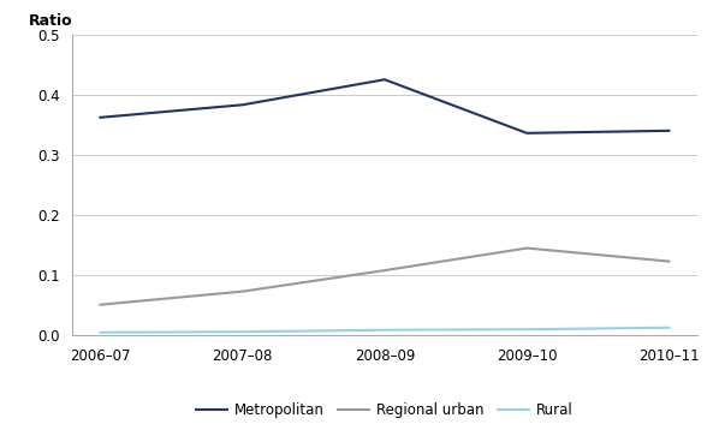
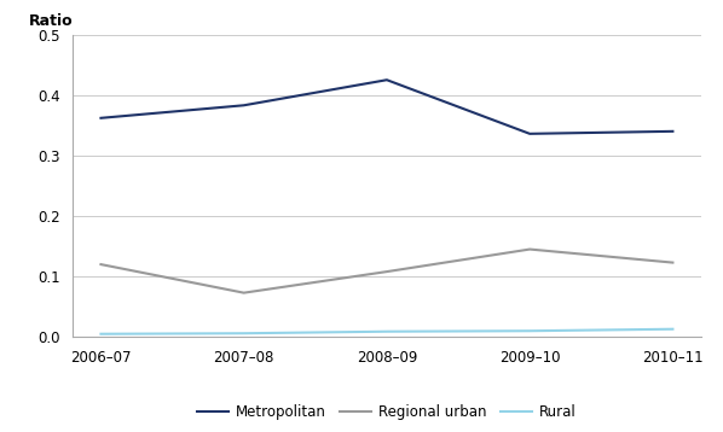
Regional urban/2006–07: 0.051 -> 0.120
